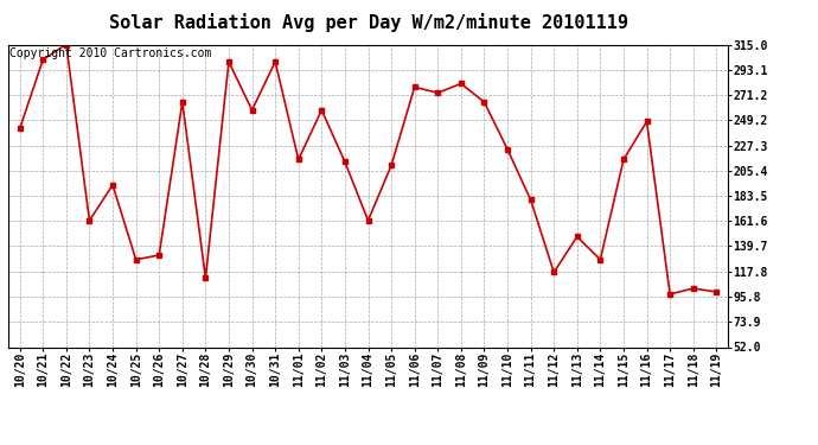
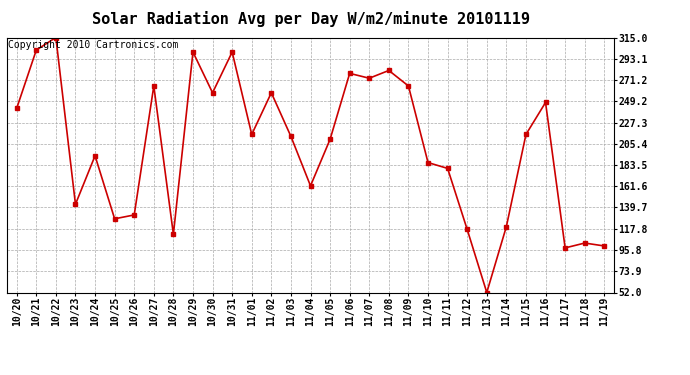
10/23: 162 -> 143
11/10: 224 -> 186
11/13: 148 -> 52
11/14: 128 -> 120
